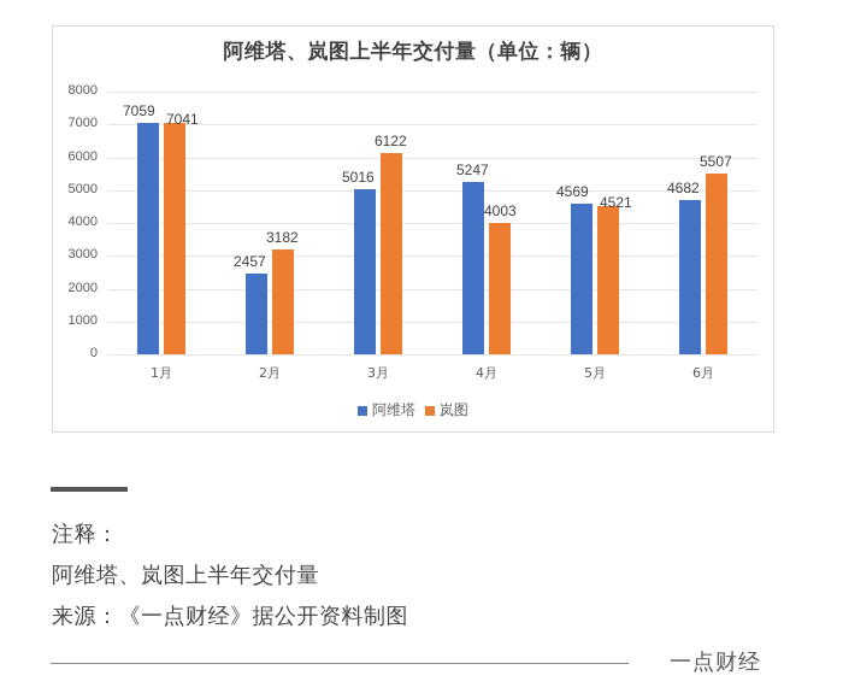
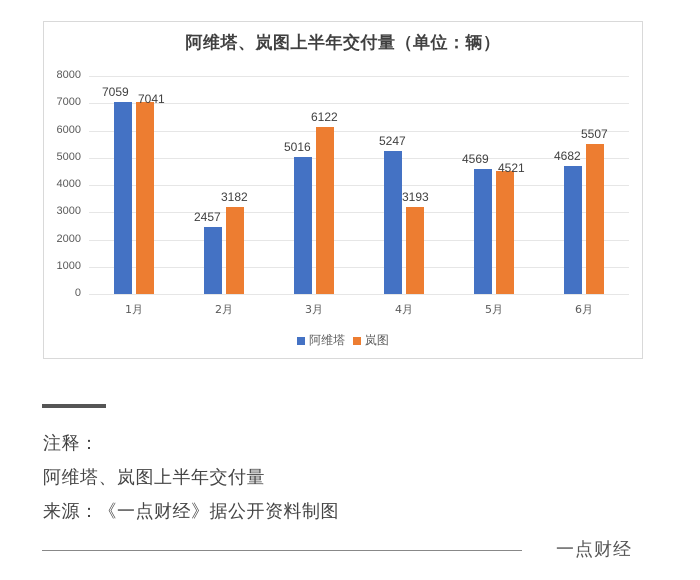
岚图/4月: 4003 -> 3193
